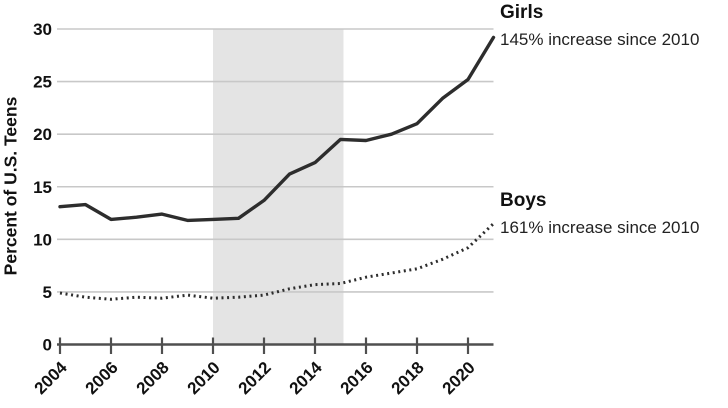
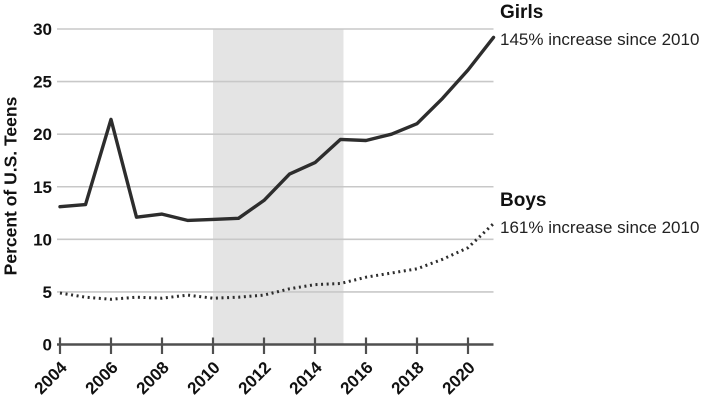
Girls/2006: 11.9 -> 21.4
Girls/2020: 25.2 -> 26.1
